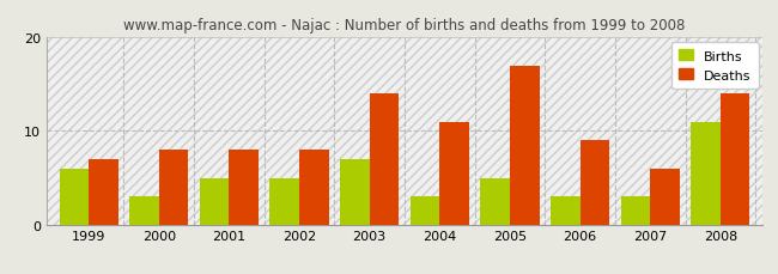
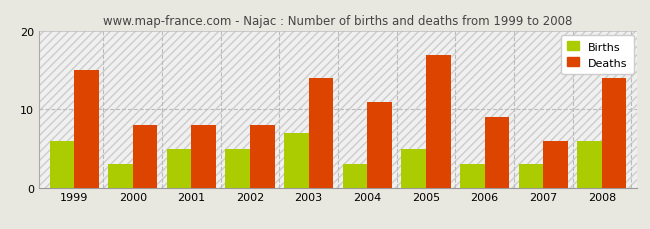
Deaths/1999: 7 -> 15
Births/2008: 11 -> 6
